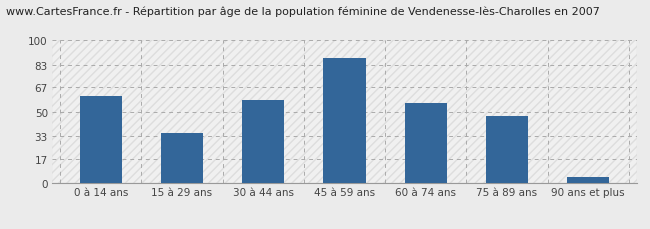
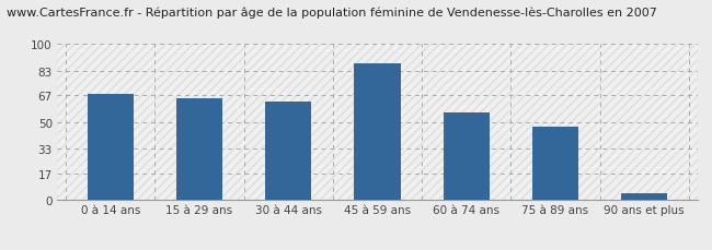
0 à 14 ans: 61 -> 68
15 à 29 ans: 35 -> 65
30 à 44 ans: 58 -> 63
